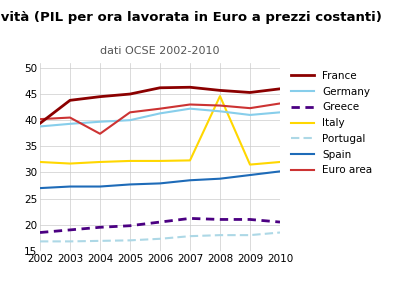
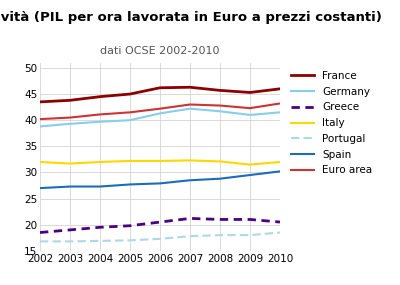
France/2002: 39.4 -> 43.5
Euro area/2004: 37.4 -> 41.1
Italy/2008: 44.6 -> 32.1
